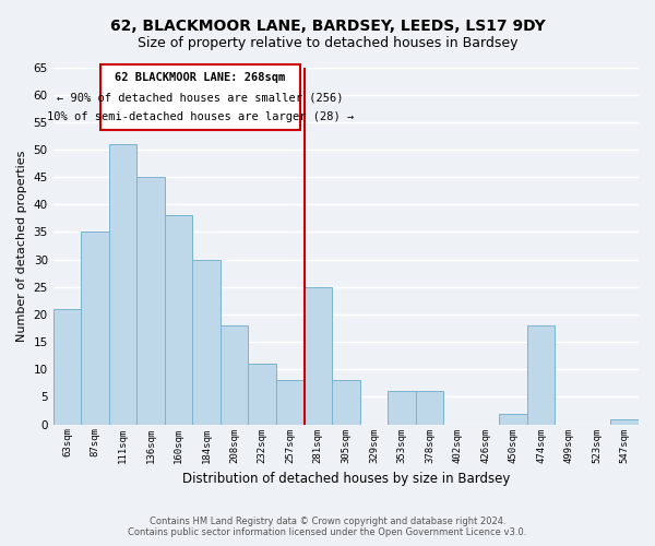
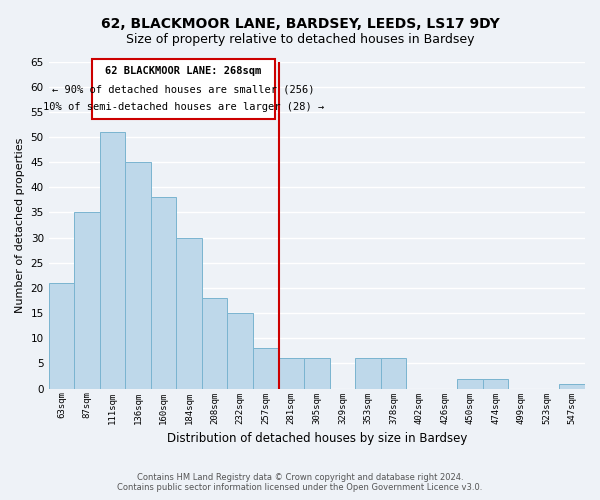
232sqm: 11 -> 15
281sqm: 25 -> 6
305sqm: 8 -> 6
474sqm: 18 -> 2
